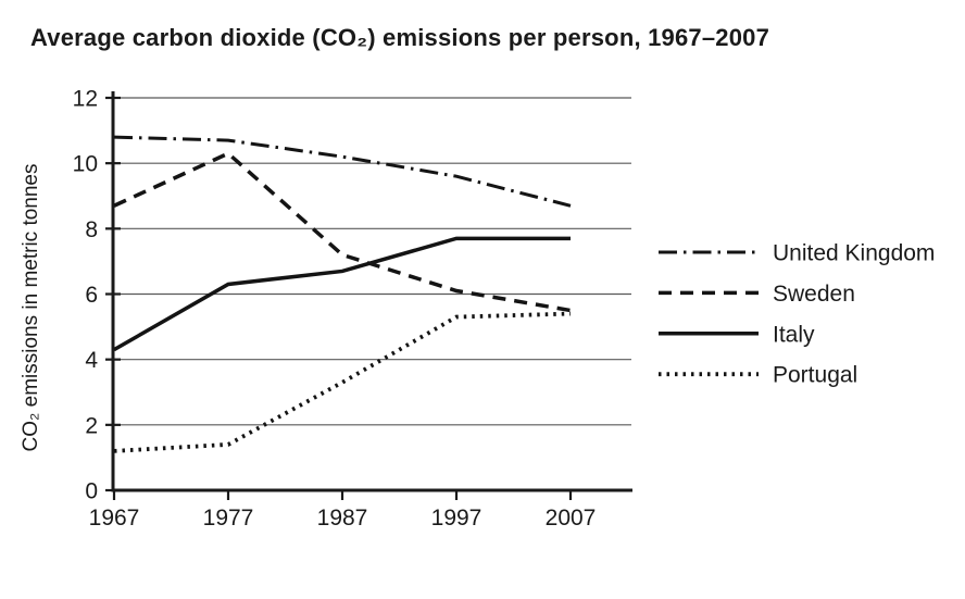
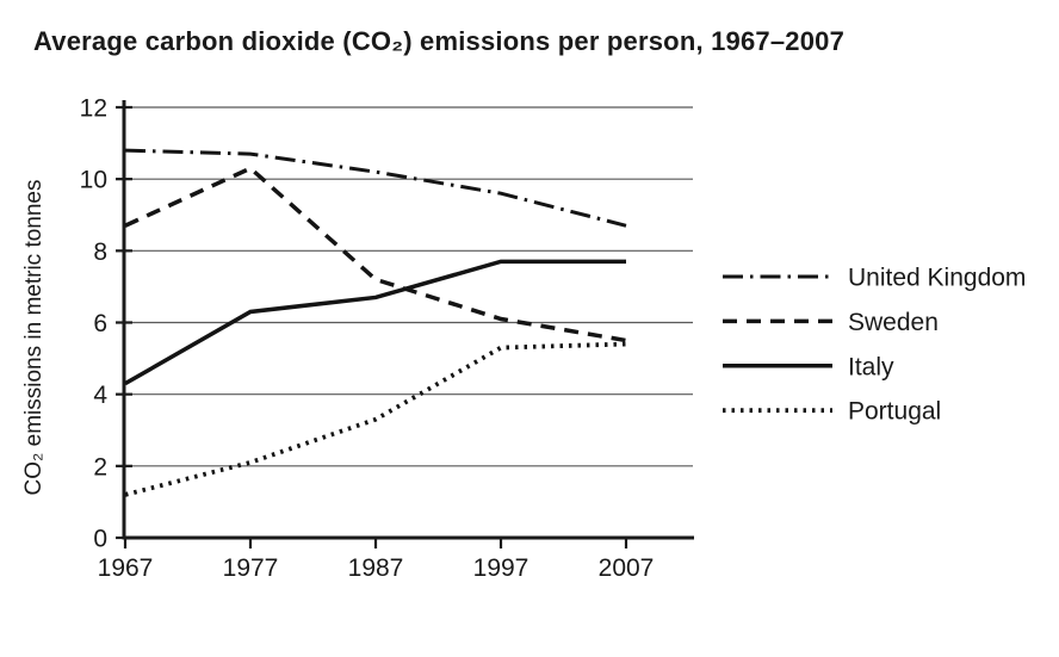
Portugal/1977: 1.4 -> 2.1
